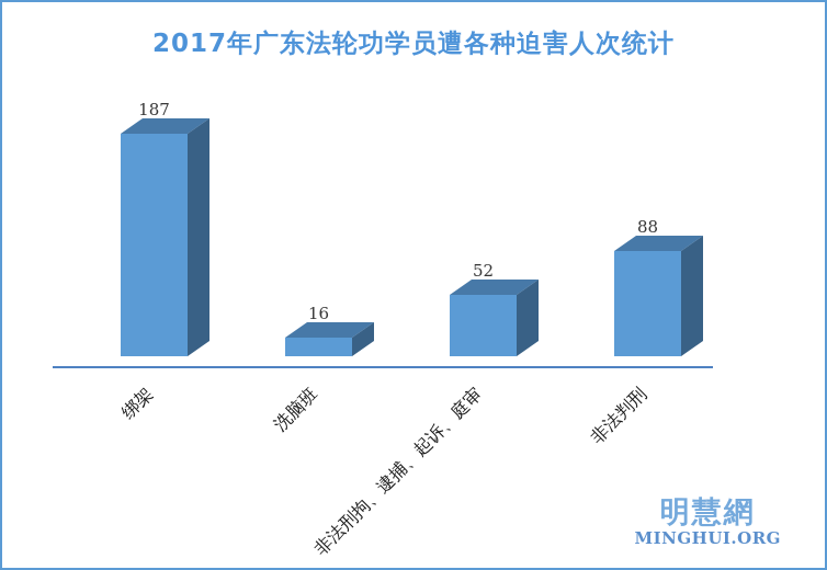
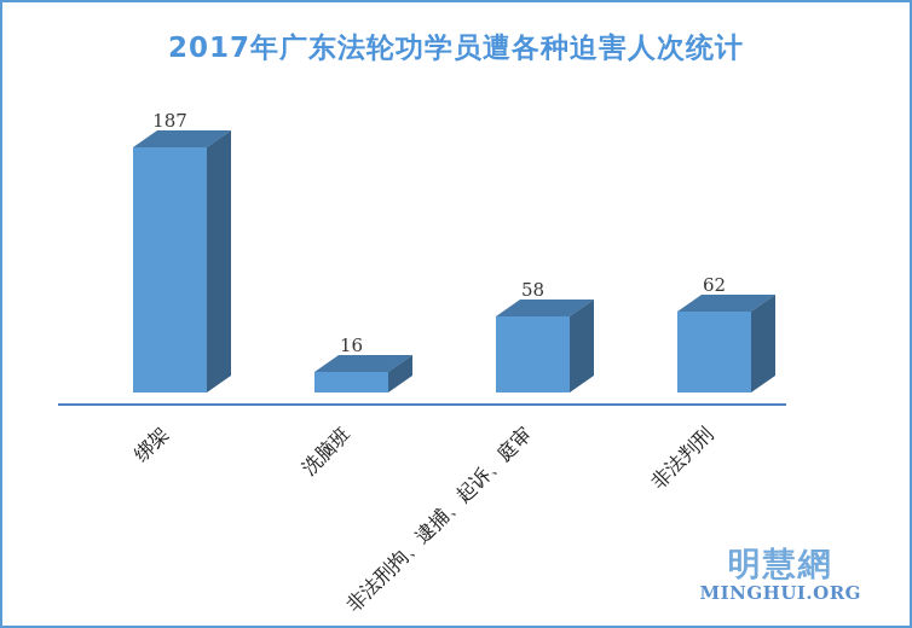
非法刑拘、逮捕、起诉、庭审: 52 -> 58
非法判刑: 88 -> 62
